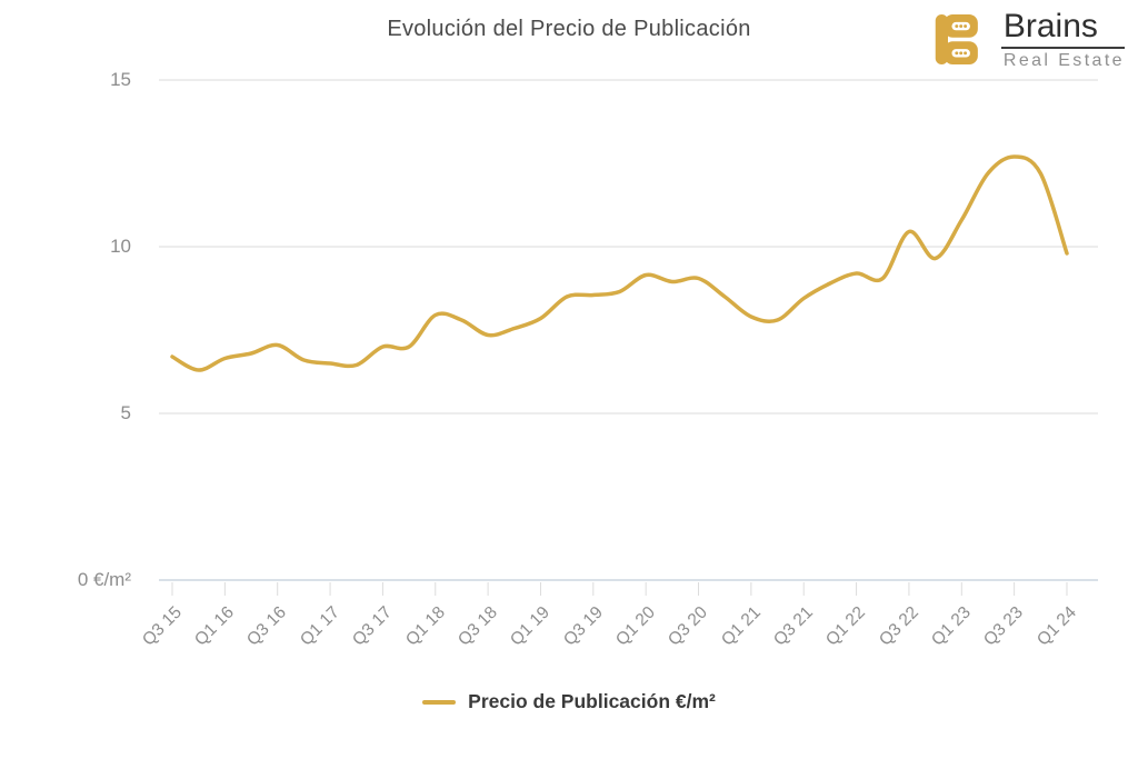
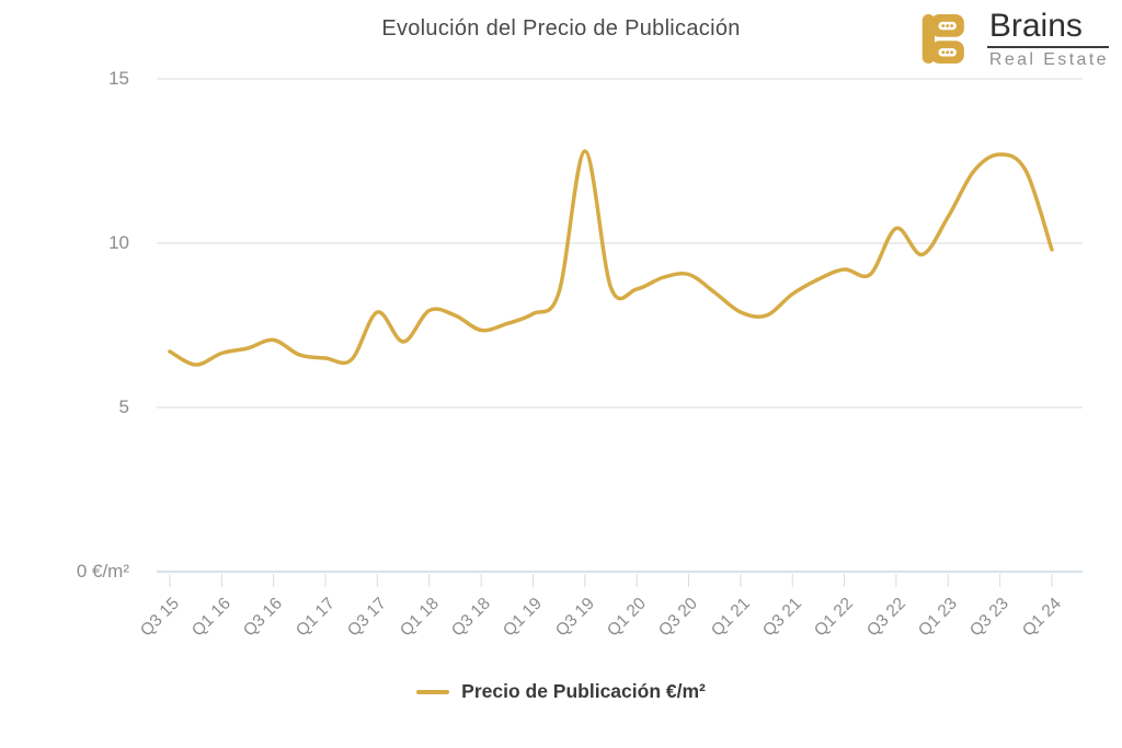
Q3 17: 7.0 -> 7.9
Q3 19: 8.6 -> 12.8
Q1 20: 9.2 -> 8.6
